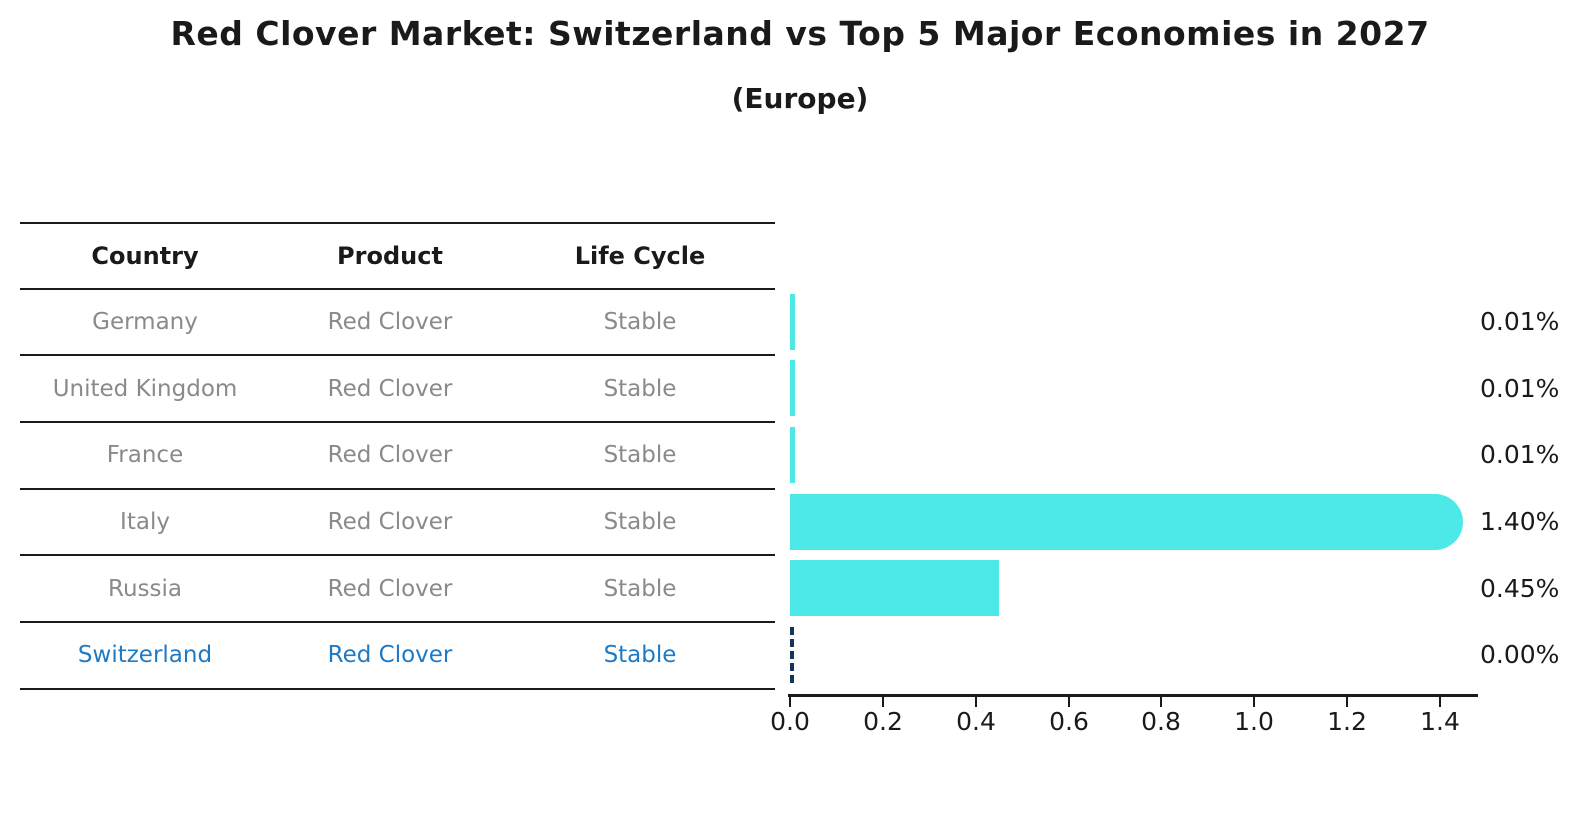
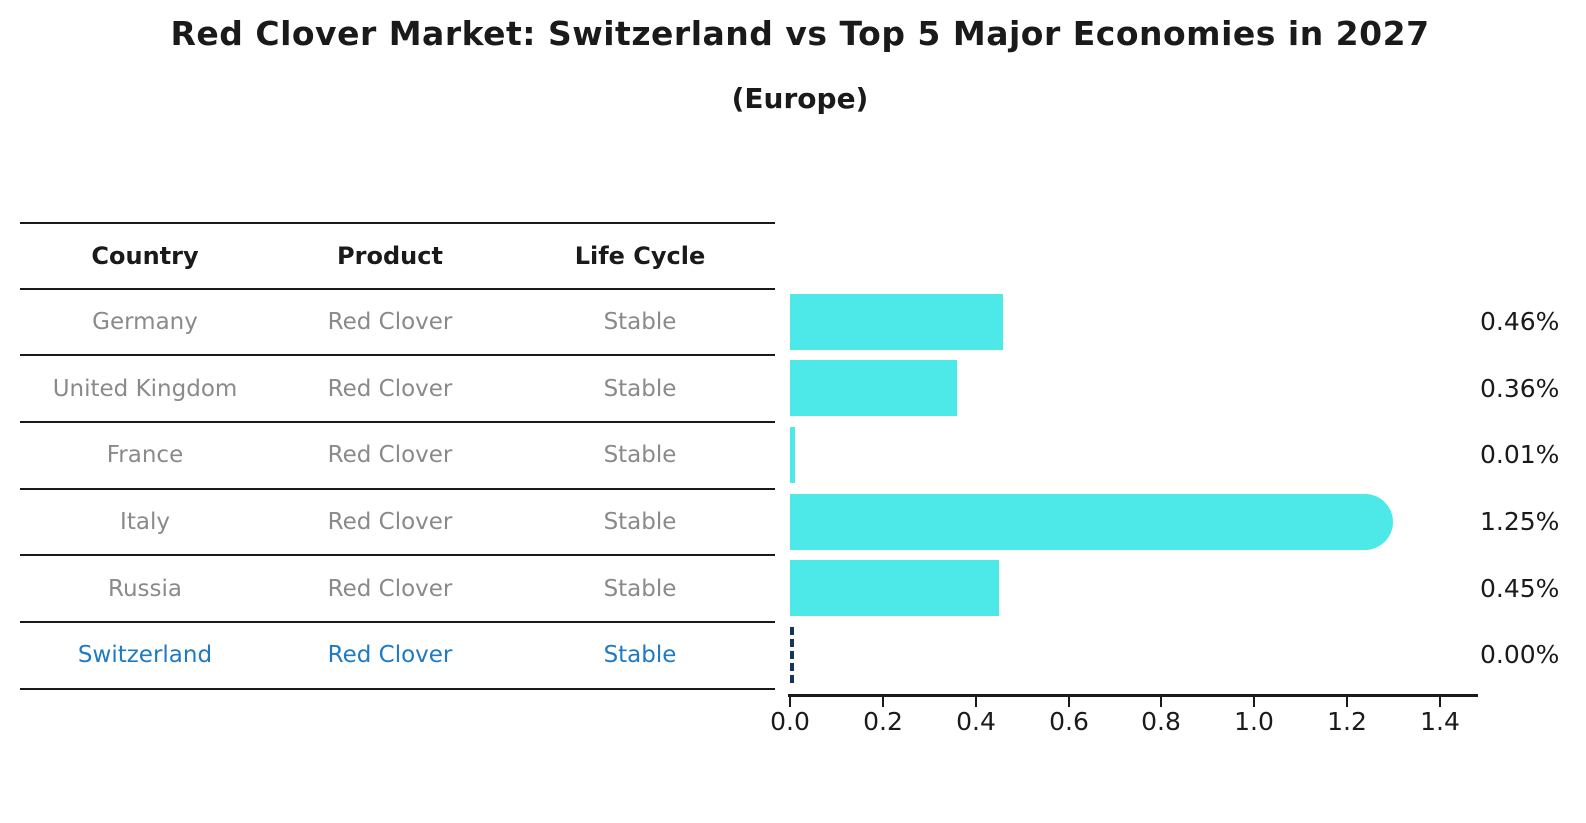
Germany: 0.01% -> 0.46%
United Kingdom: 0.01% -> 0.36%
Italy: 1.40% -> 1.25%
